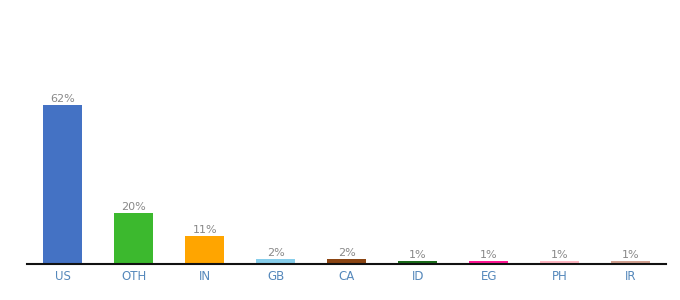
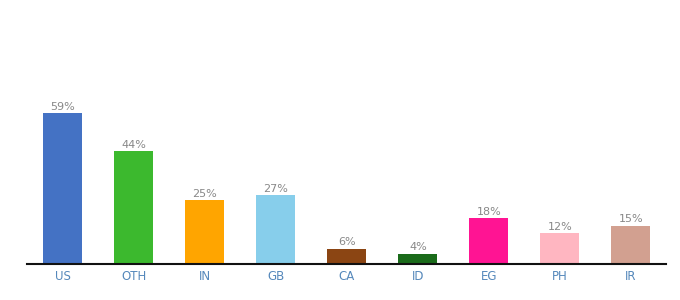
US: 62% -> 59%
OTH: 20% -> 44%
IN: 11% -> 25%
GB: 2% -> 27%
CA: 2% -> 6%
ID: 1% -> 4%
EG: 1% -> 18%
PH: 1% -> 12%
IR: 1% -> 15%
